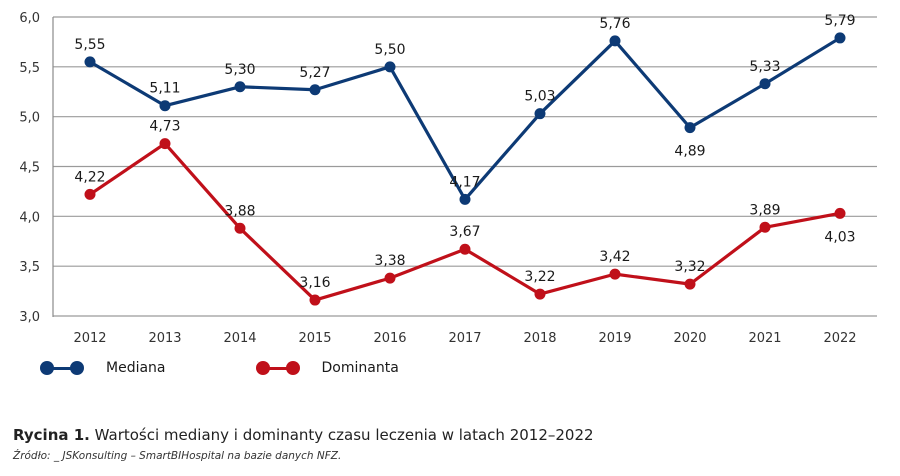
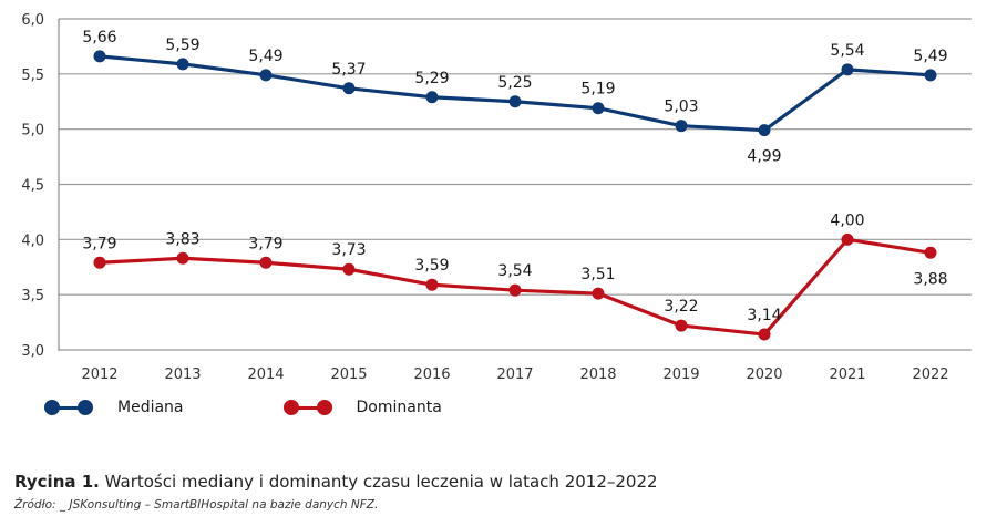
Mediana/2012: 5,55 -> 5,66
Dominanta/2012: 4,22 -> 3,79
Mediana/2013: 5,11 -> 5,59
Dominanta/2013: 4,73 -> 3,83
Mediana/2014: 5,30 -> 5,49
Dominanta/2014: 3,88 -> 3,79
Mediana/2015: 5,27 -> 5,37
Dominanta/2015: 3,16 -> 3,73
Mediana/2016: 5,50 -> 5,29
Dominanta/2016: 3,38 -> 3,59
Mediana/2017: 4,17 -> 5,25
Dominanta/2017: 3,67 -> 3,54
Mediana/2018: 5,03 -> 5,19
Dominanta/2018: 3,22 -> 3,51
Mediana/2019: 5,76 -> 5,03
Dominanta/2019: 3,42 -> 3,22
Mediana/2020: 4,89 -> 4,99
Dominanta/2020: 3,32 -> 3,14
Mediana/2021: 5,33 -> 5,54
Dominanta/2021: 3,89 -> 4,00
Mediana/2022: 5,79 -> 5,49
Dominanta/2022: 4,03 -> 3,88
